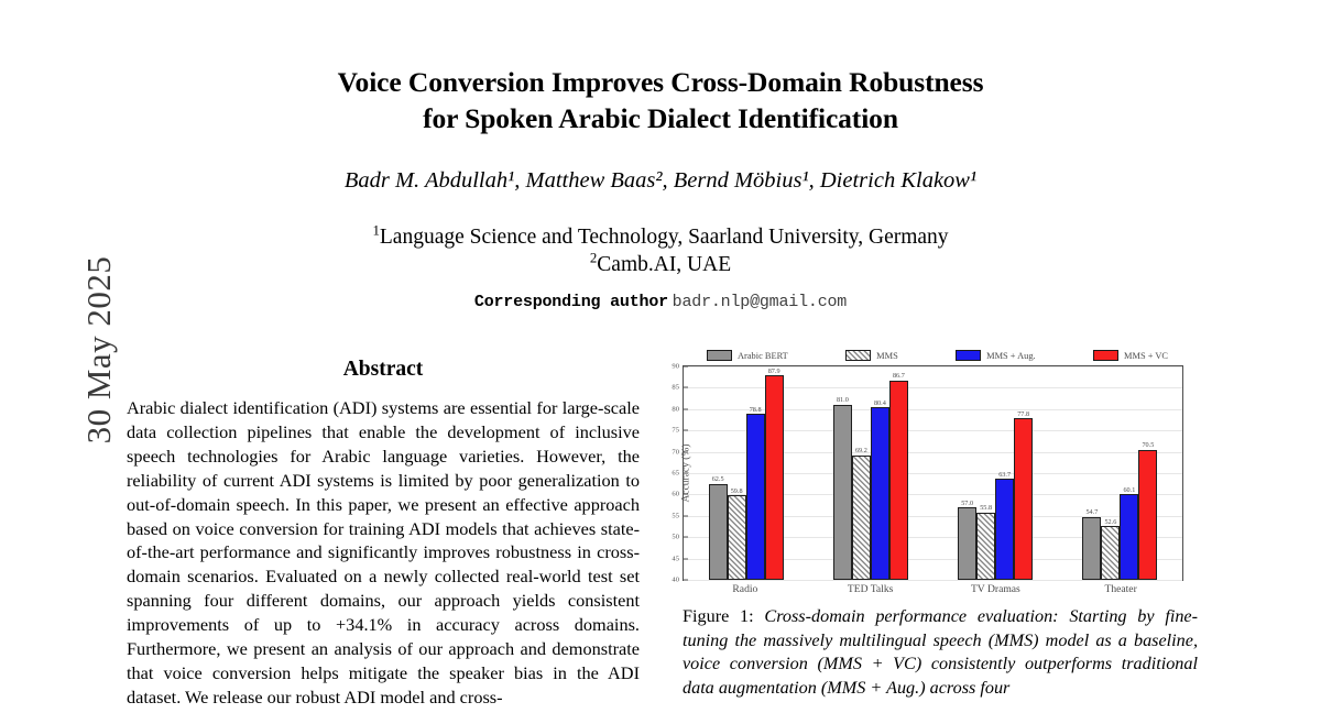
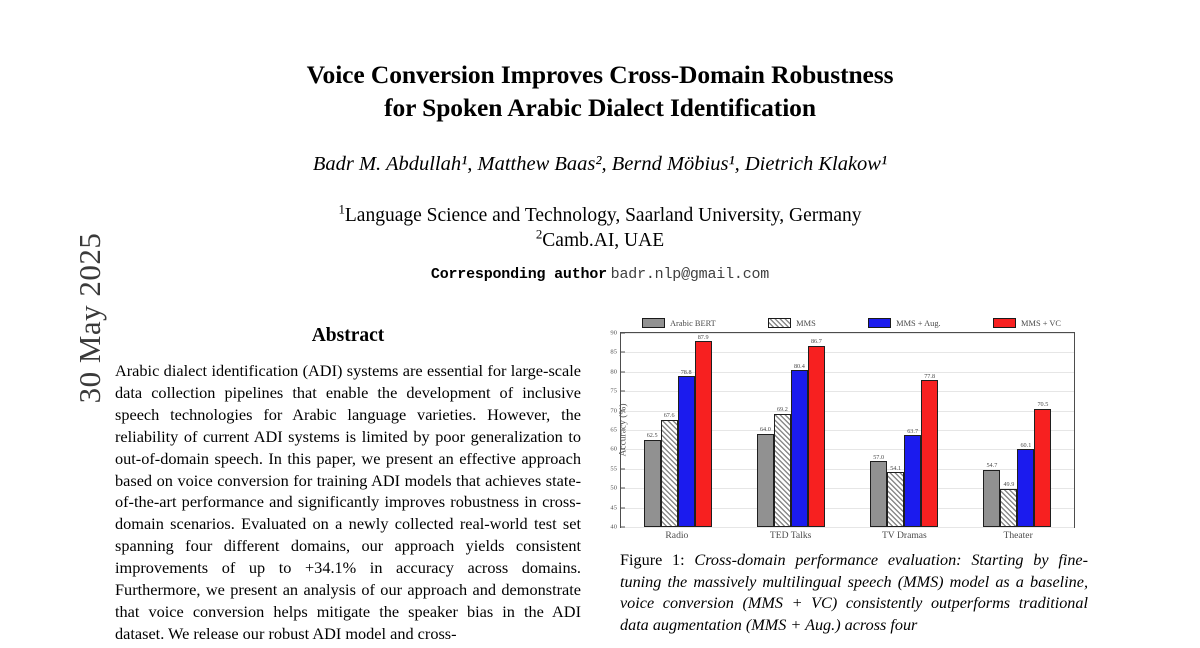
MMS/Radio: 59.8 -> 67.6
Arabic BERT/TED Talks: 81.0 -> 64.0
MMS/TV Dramas: 55.8 -> 54.1
MMS/Theater: 52.6 -> 49.9
